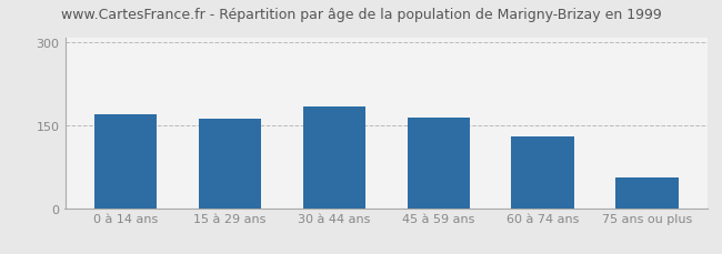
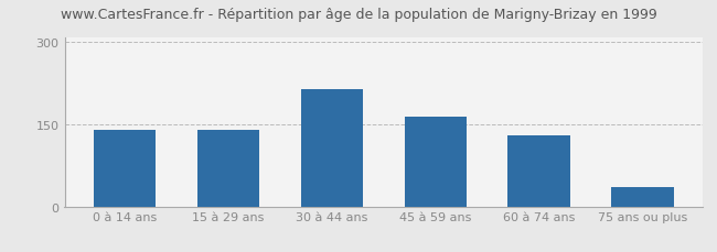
0 à 14 ans: 170 -> 140
15 à 29 ans: 163 -> 140
30 à 44 ans: 185 -> 215
75 ans ou plus: 55 -> 35
